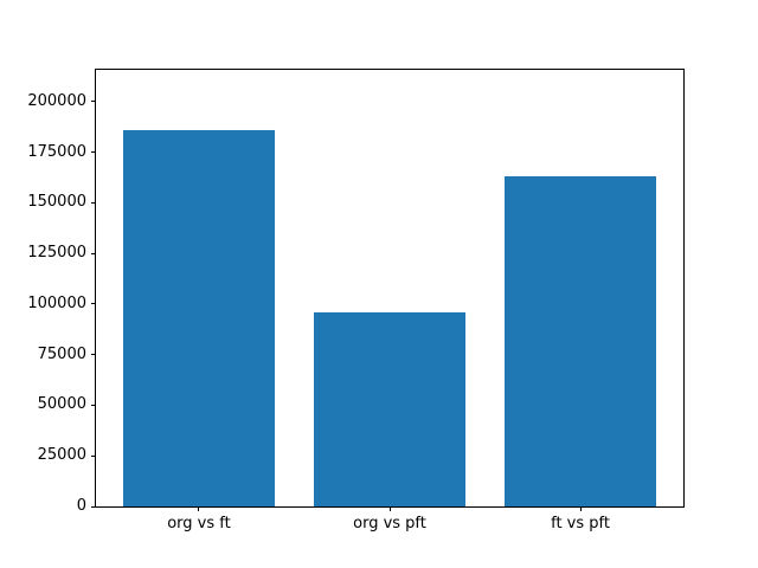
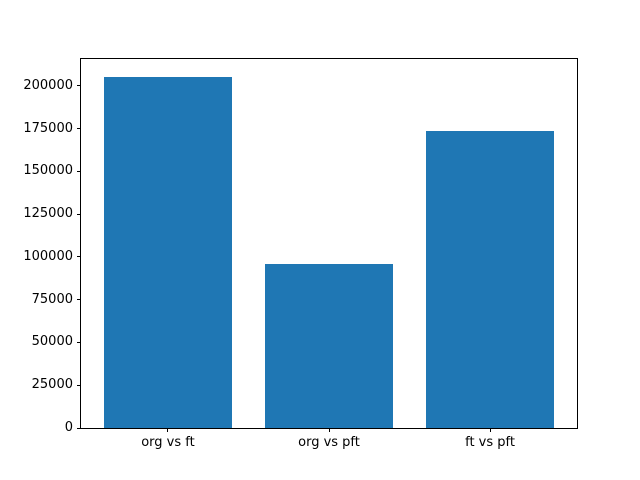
org vs ft: 186000 -> 205000
ft vs pft: 163000 -> 174000
